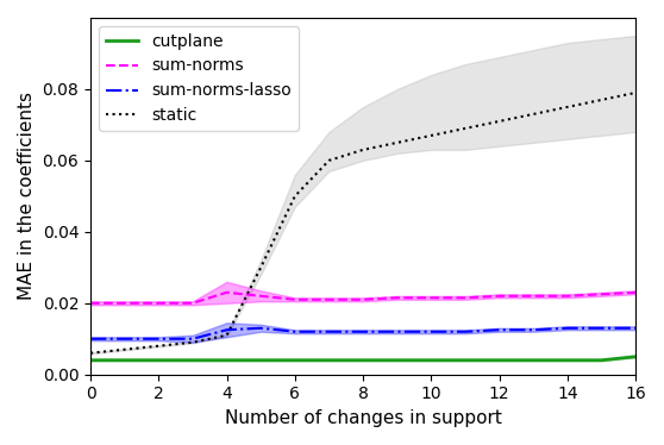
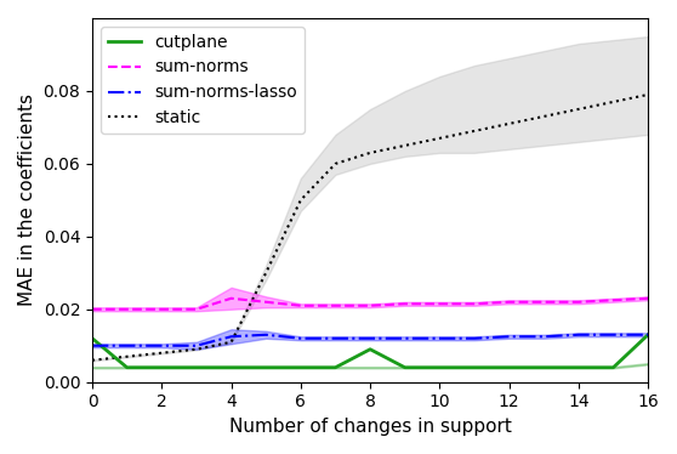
cutplane/0: 0.004 -> 0.012
cutplane/8: 0.004 -> 0.009
cutplane/16: 0.005 -> 0.013
